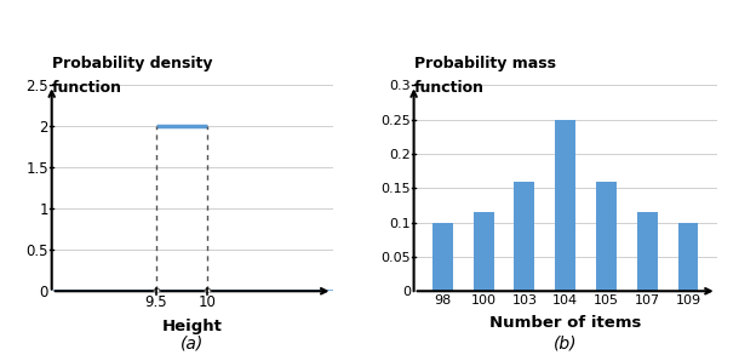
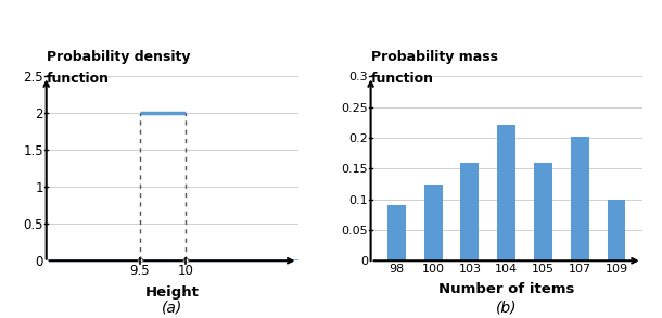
98: 0.100 -> 0.090
100: 0.115 -> 0.124
104: 0.250 -> 0.222
107: 0.115 -> 0.202
